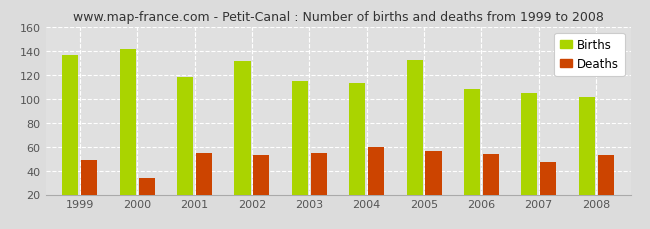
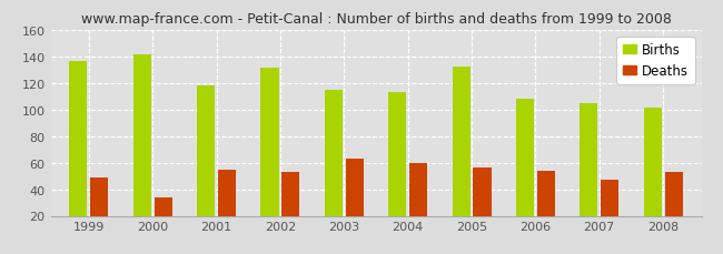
Deaths/2003: 55 -> 63
